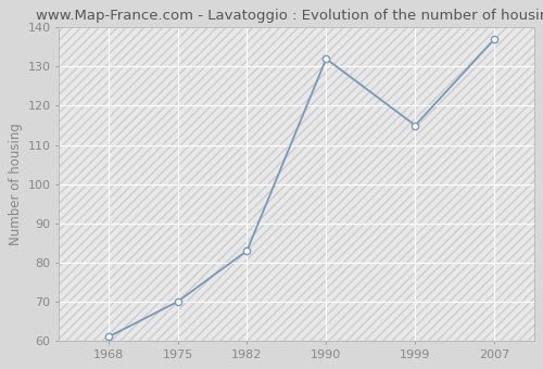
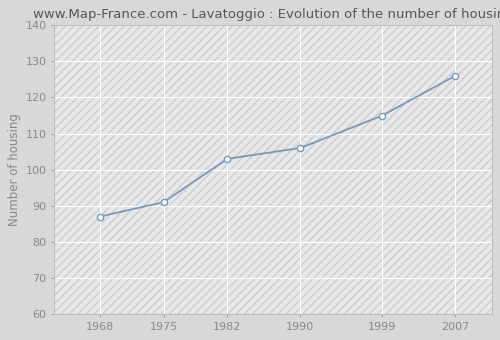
1968: 61 -> 87
1975: 70 -> 91
1982: 83 -> 103
1990: 132 -> 106
2007: 137 -> 126
